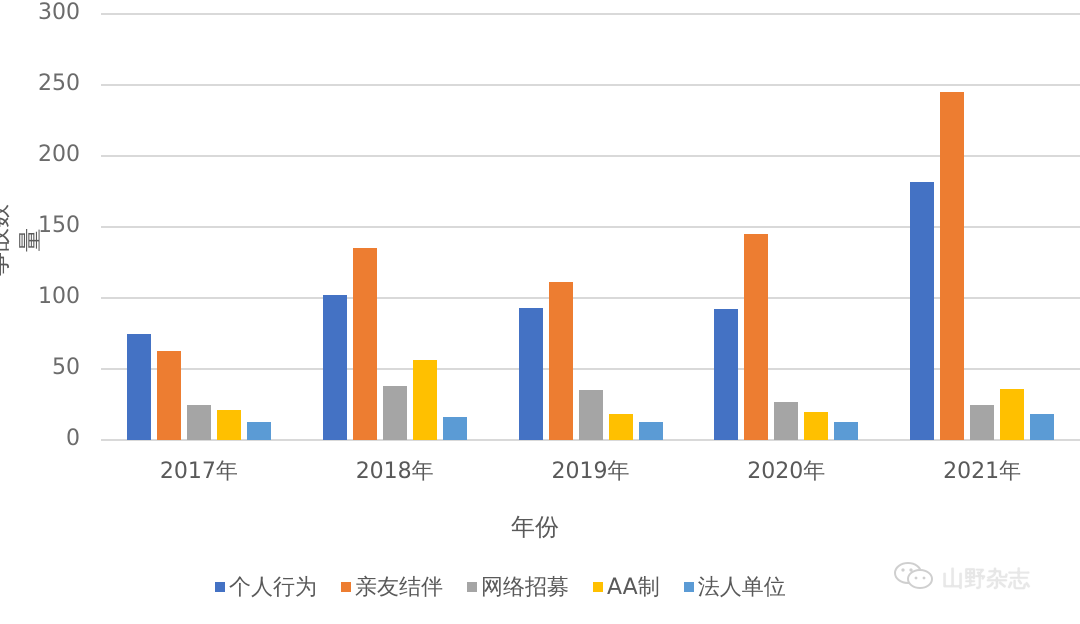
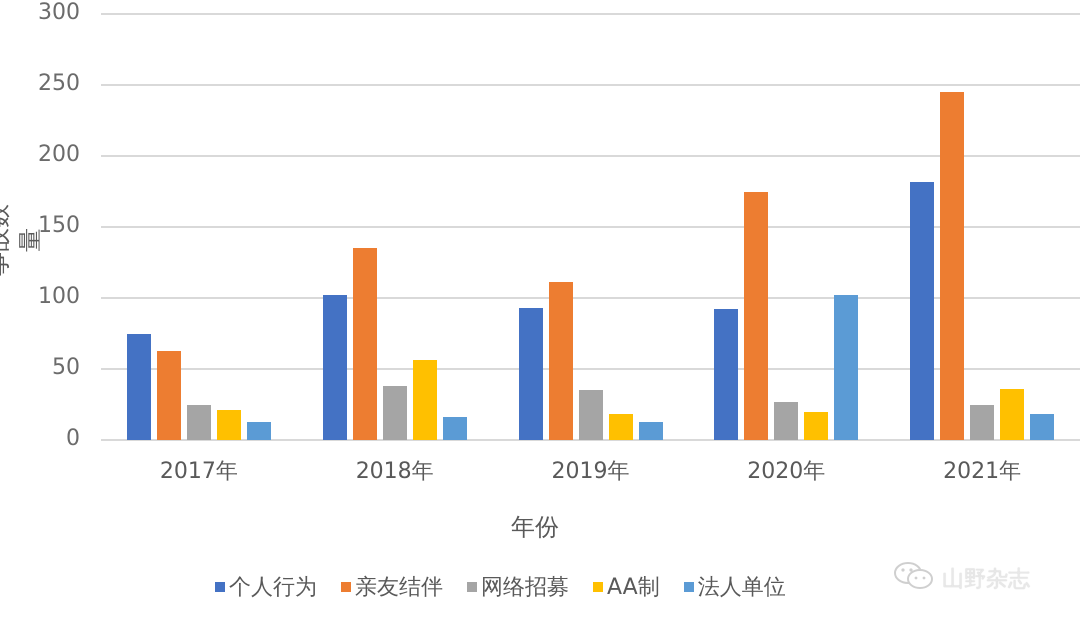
亲友结伴/2020年: 145 -> 175
法人单位/2020年: 13 -> 102
